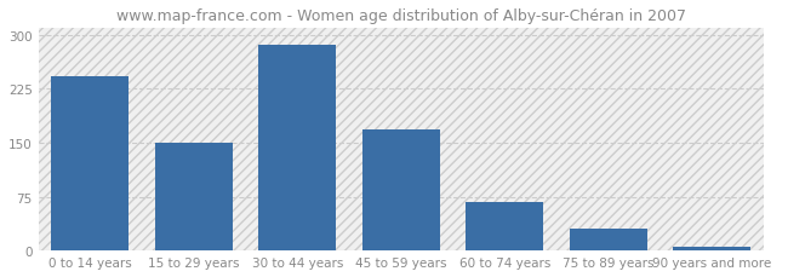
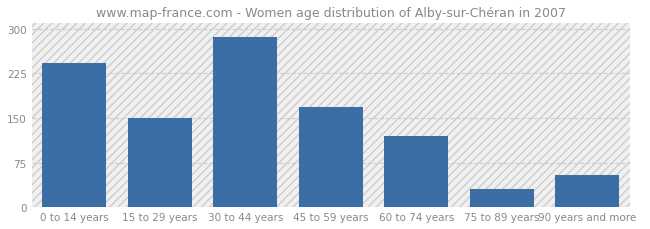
60 to 74 years: 68 -> 120
90 years and more: 5 -> 54
